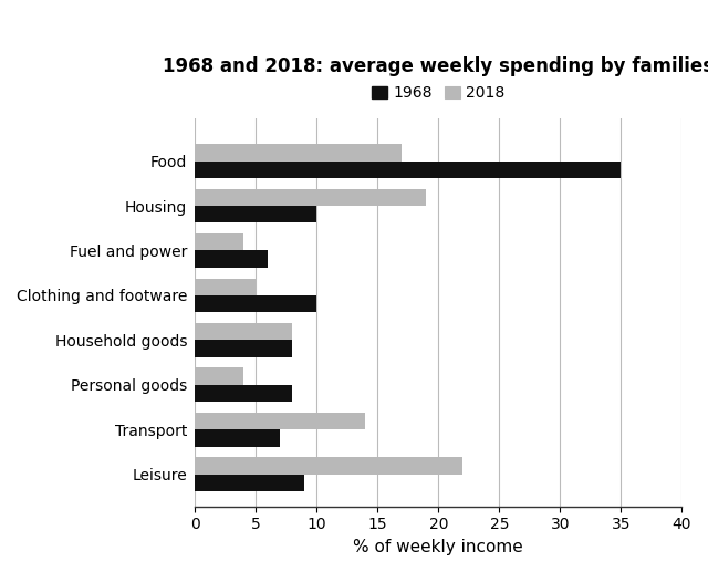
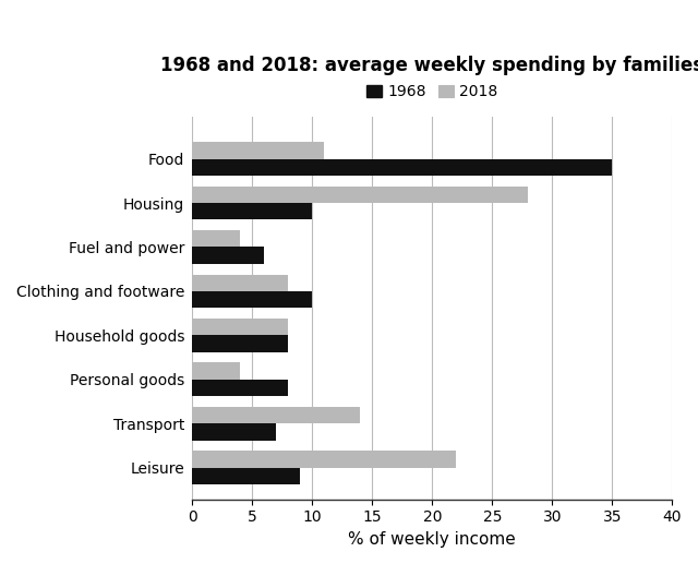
2018/Food: 17 -> 11
2018/Housing: 19 -> 28
2018/Clothing and footware: 5 -> 8
